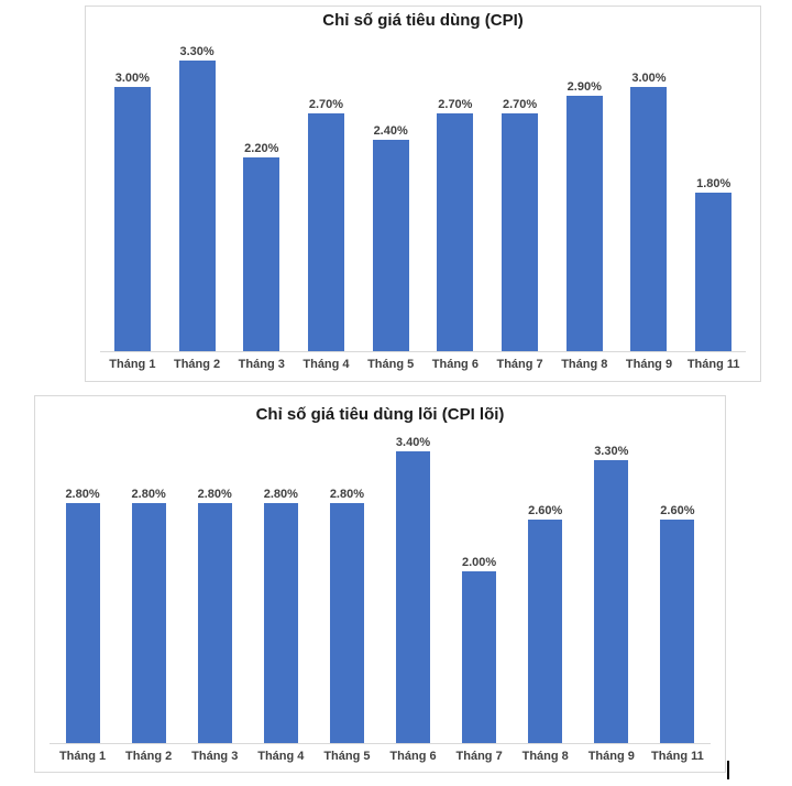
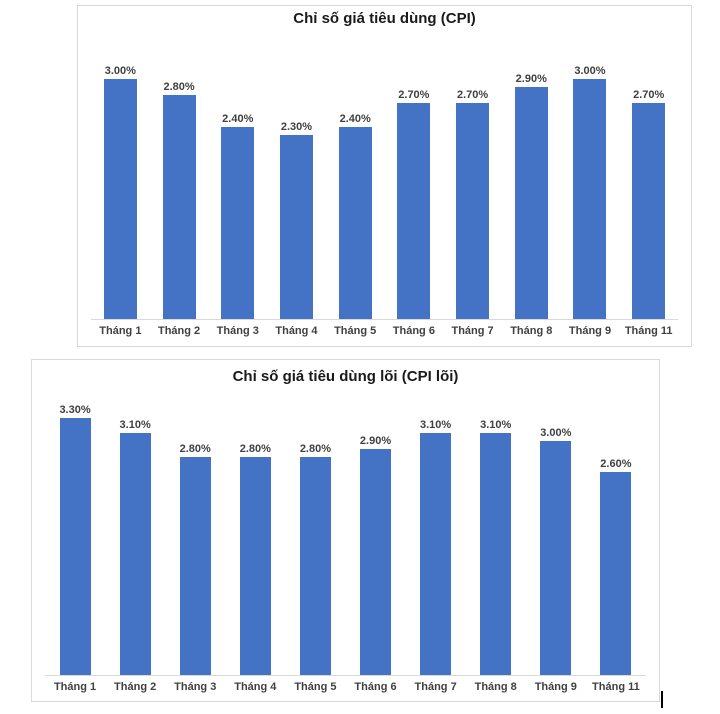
Chỉ số giá tiêu dùng (CPI)/Tháng 2: 3.30% -> 2.80%
Chỉ số giá tiêu dùng (CPI)/Tháng 3: 2.20% -> 2.40%
Chỉ số giá tiêu dùng (CPI)/Tháng 4: 2.70% -> 2.30%
Chỉ số giá tiêu dùng (CPI)/Tháng 11: 1.80% -> 2.70%
Chỉ số giá tiêu dùng lõi (CPI lõi)/Tháng 1: 2.80% -> 3.30%
Chỉ số giá tiêu dùng lõi (CPI lõi)/Tháng 2: 2.80% -> 3.10%
Chỉ số giá tiêu dùng lõi (CPI lõi)/Tháng 6: 3.40% -> 2.90%
Chỉ số giá tiêu dùng lõi (CPI lõi)/Tháng 7: 2.00% -> 3.10%
Chỉ số giá tiêu dùng lõi (CPI lõi)/Tháng 8: 2.60% -> 3.10%
Chỉ số giá tiêu dùng lõi (CPI lõi)/Tháng 9: 3.30% -> 3.00%
